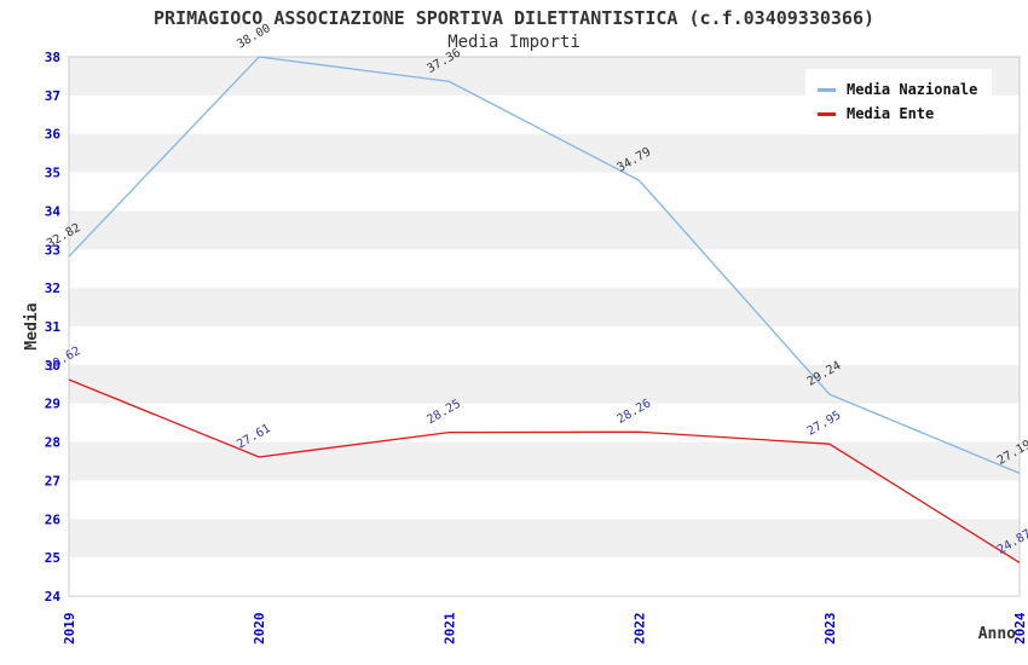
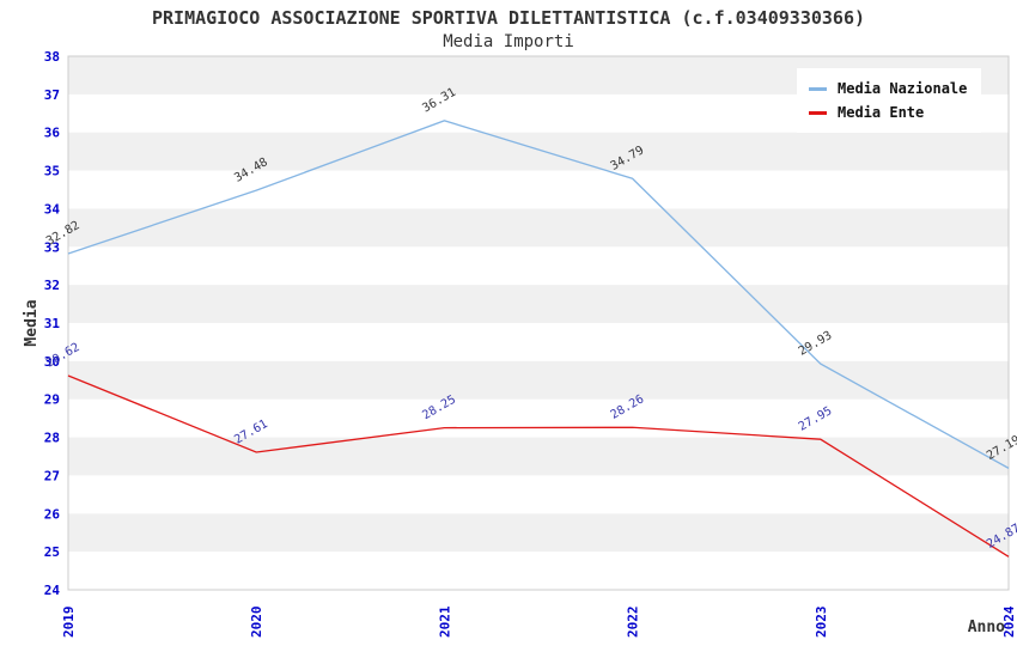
Media Nazionale/2020: 38.00 -> 34.48
Media Nazionale/2021: 37.36 -> 36.31
Media Nazionale/2023: 29.24 -> 29.93
